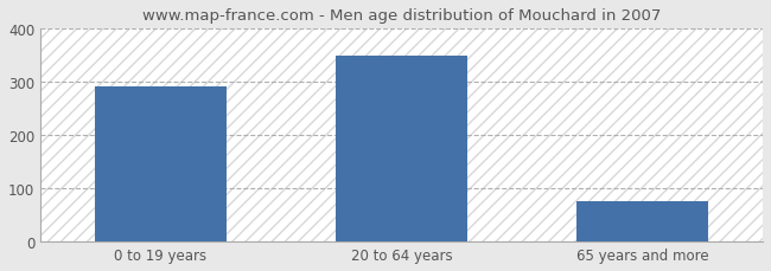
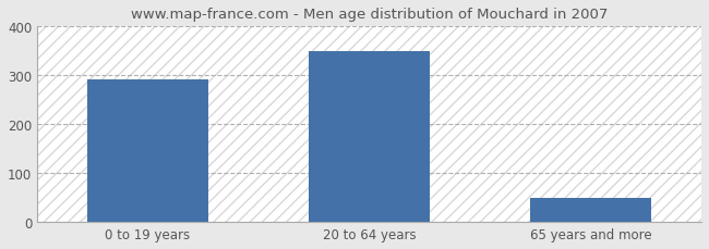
65 years and more: 75 -> 50
